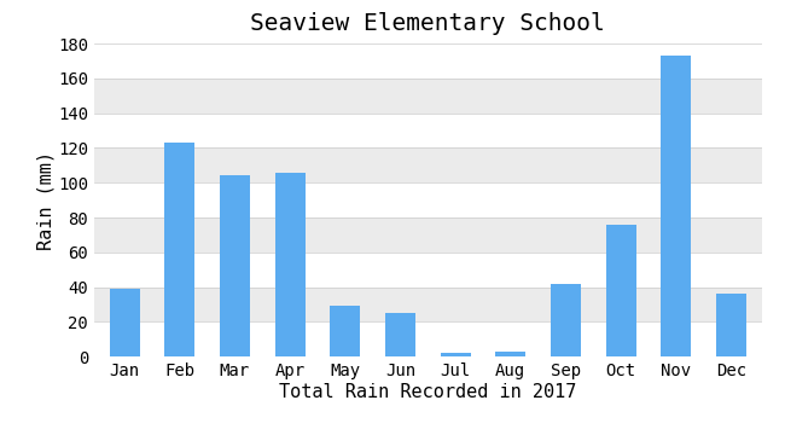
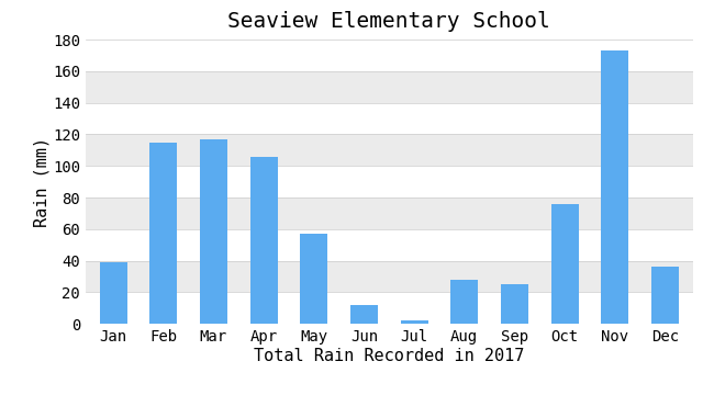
Feb: 123 -> 115
Mar: 104 -> 117
May: 29 -> 57
Jun: 25 -> 12
Aug: 3 -> 28
Sep: 42 -> 25
